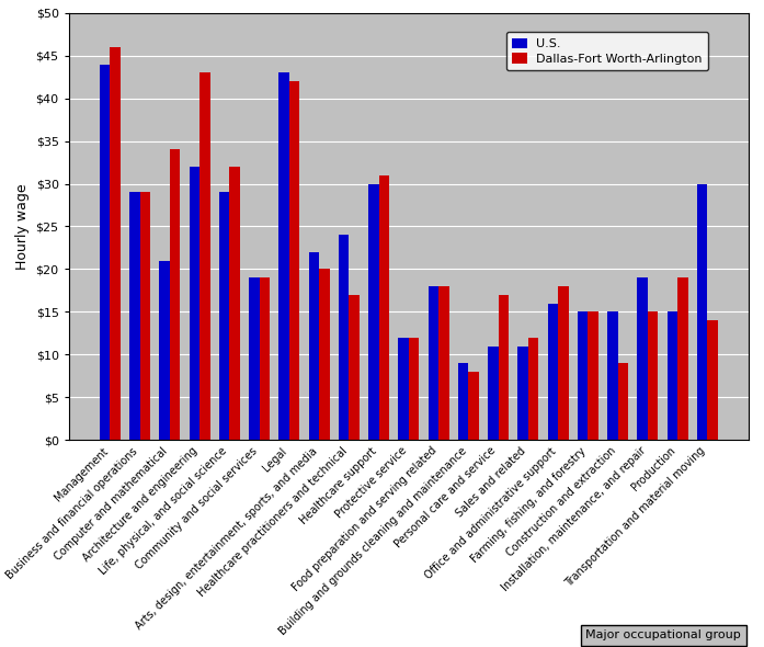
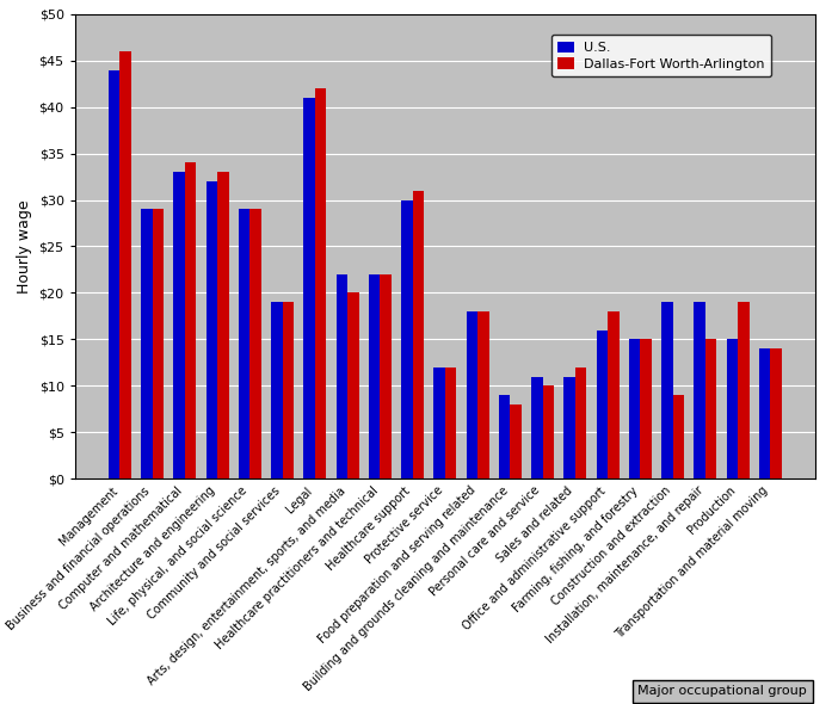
U.S./Computer and mathematical: $21 -> $33
Dallas-Fort Worth-Arlington/Architecture and engineering: $43 -> $33
Dallas-Fort Worth-Arlington/Life, physical, and social science: $32 -> $29
U.S./Legal: $43 -> $41
U.S./Healthcare practitioners and technical: $24 -> $22
Dallas-Fort Worth-Arlington/Healthcare practitioners and technical: $17 -> $22
Dallas-Fort Worth-Arlington/Personal care and service: $17 -> $10
U.S./Construction and extraction: $15 -> $19
U.S./Transportation and material moving: $30 -> $14
